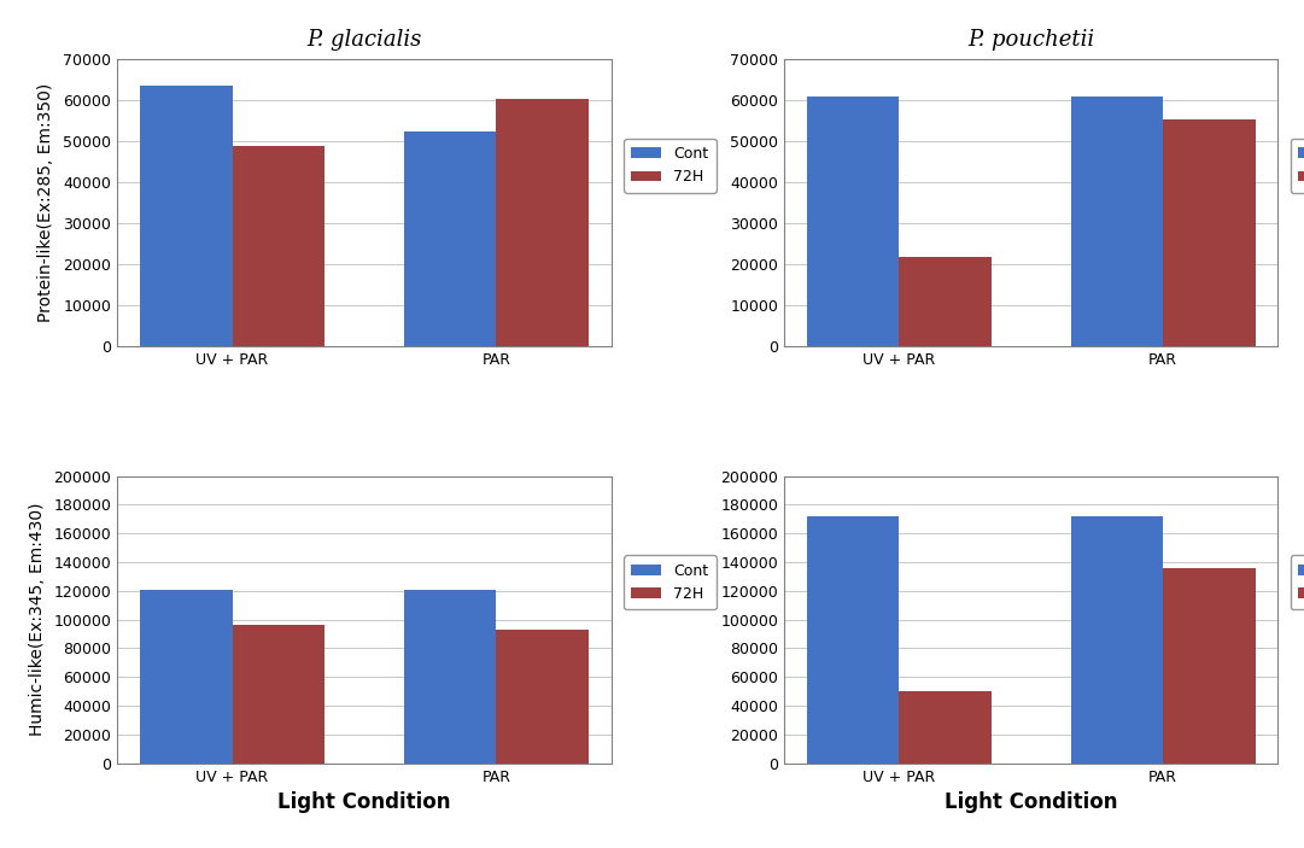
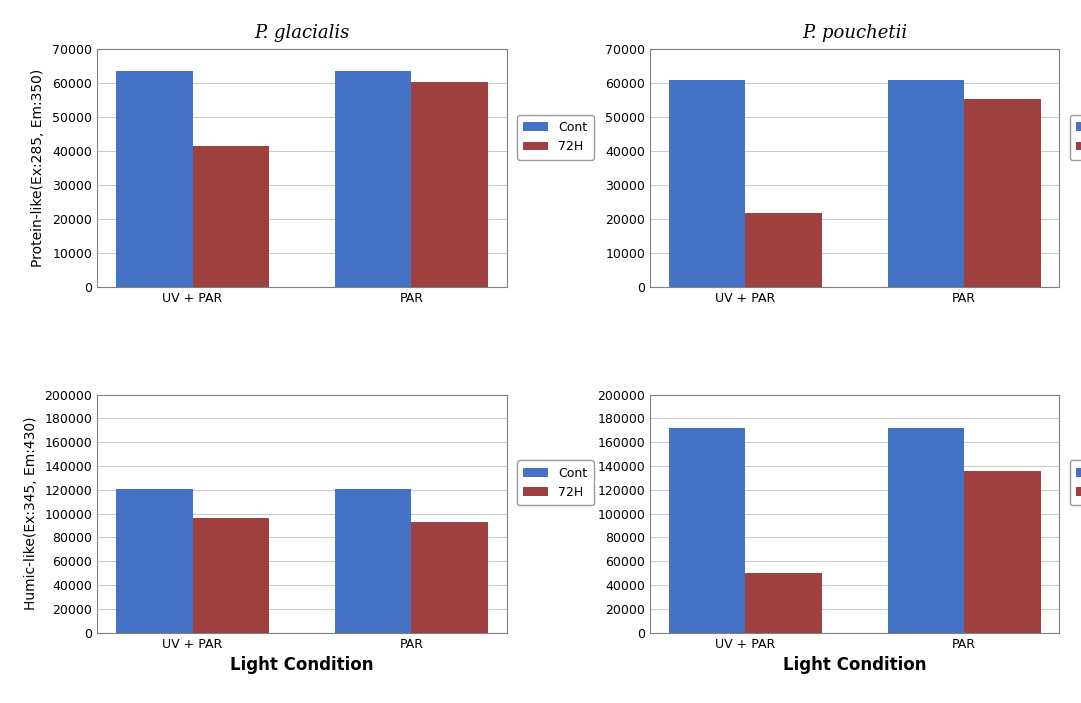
P. glacialis/72H/UV + PAR: 49000 -> 41500
P. glacialis/Cont/PAR: 52500 -> 63500
